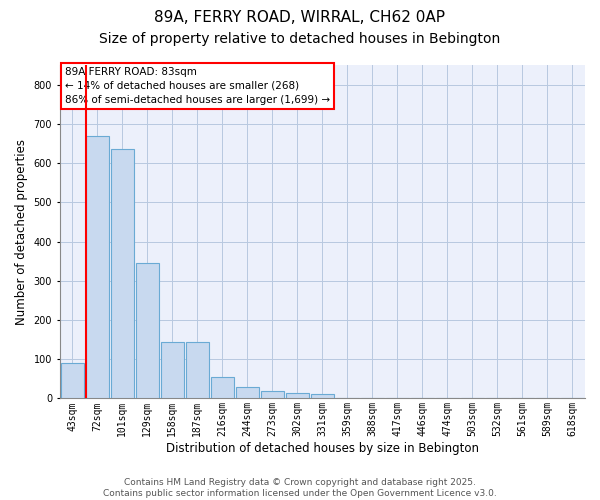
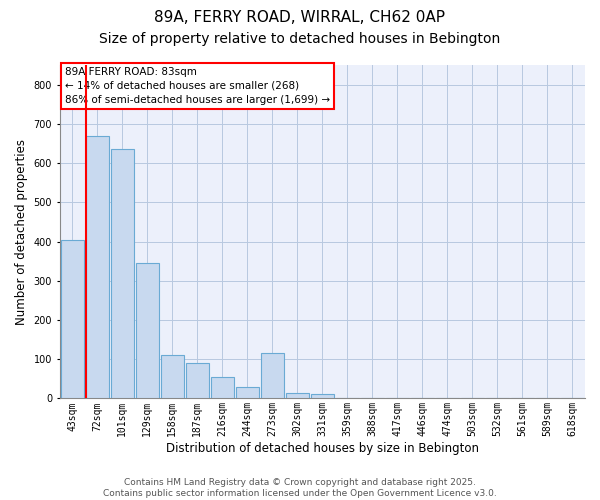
43sqm: 90 -> 405
158sqm: 145 -> 110
187sqm: 145 -> 90
273sqm: 20 -> 115
